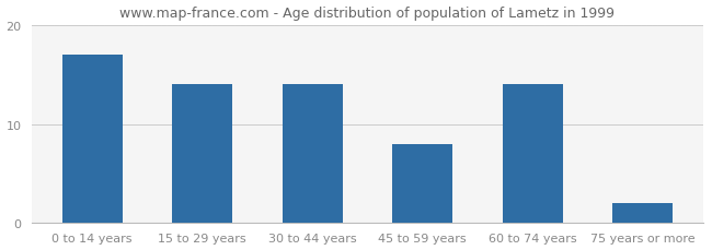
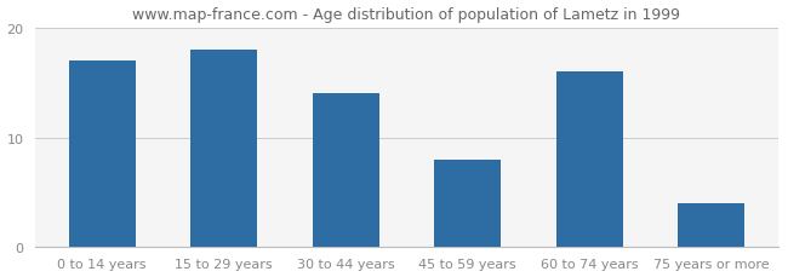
15 to 29 years: 14 -> 18
60 to 74 years: 14 -> 16
75 years or more: 2 -> 4
